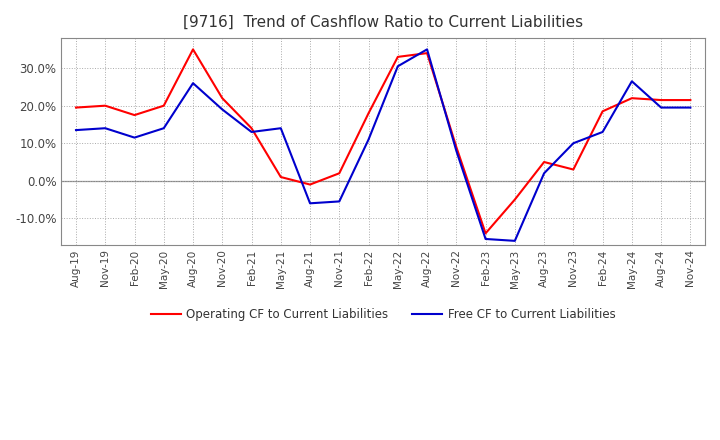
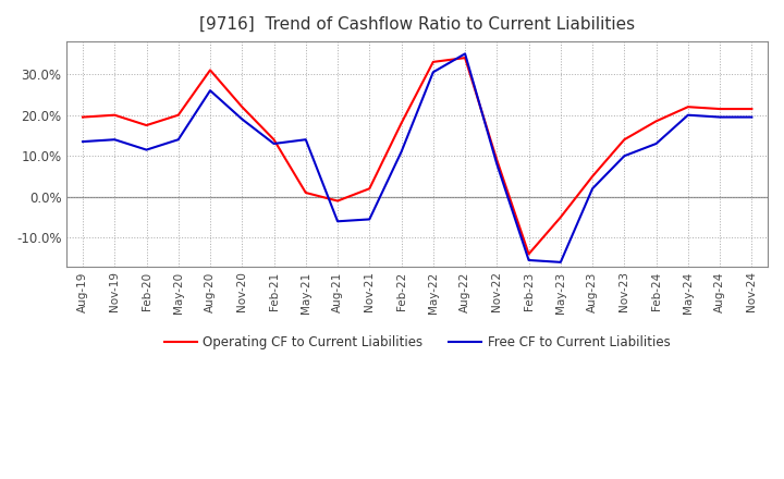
Operating CF to Current Liabilities/Aug-20: 35.0% -> 31.0%
Operating CF to Current Liabilities/Nov-23: 3.0% -> 14.0%
Free CF to Current Liabilities/May-24: 26.5% -> 20.0%
